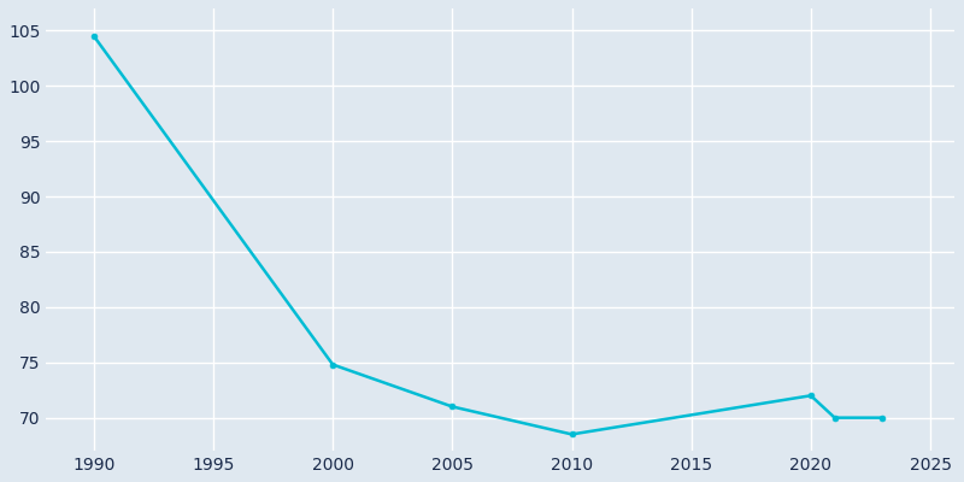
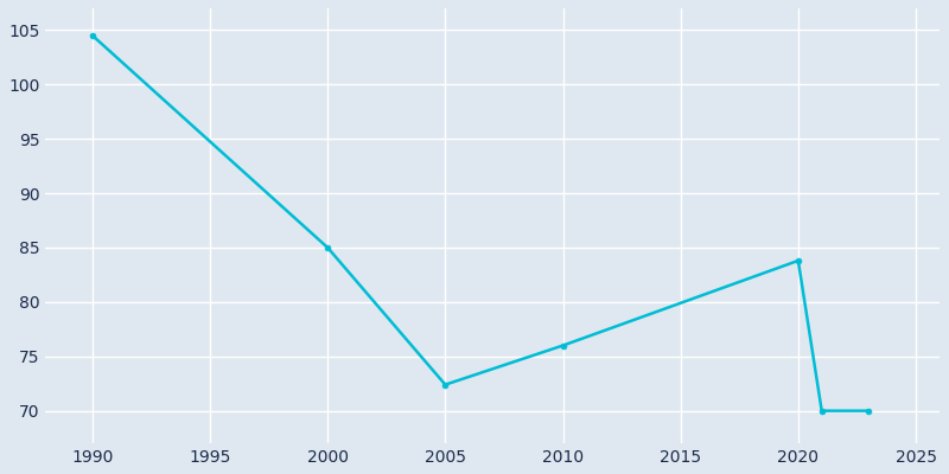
2000: 74.8 -> 85.0
2005: 71.0 -> 72.4
2010: 68.5 -> 76.0
2020: 72.0 -> 83.8
